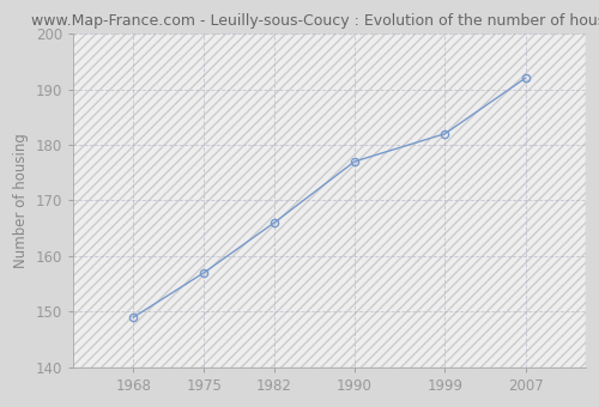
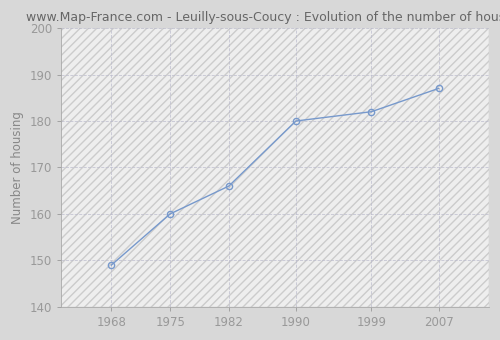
1975: 157 -> 160
1990: 177 -> 180
2007: 192 -> 187
